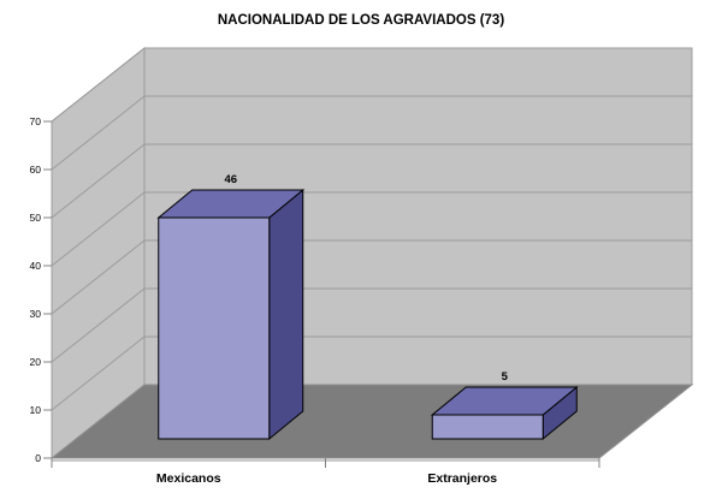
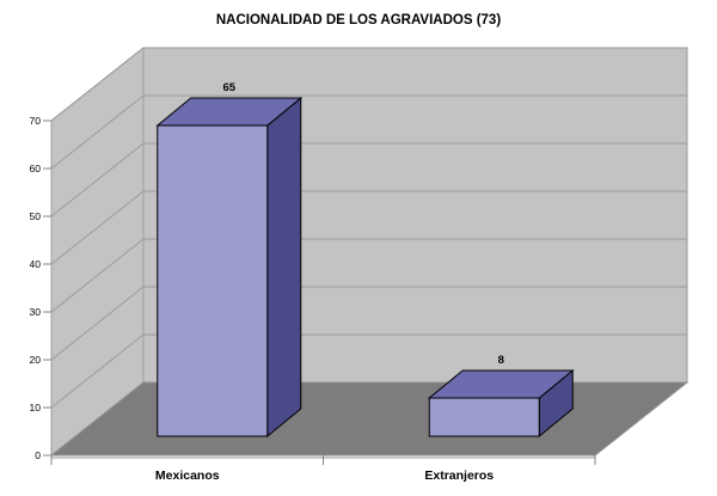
Mexicanos: 46 -> 65
Extranjeros: 5 -> 8
